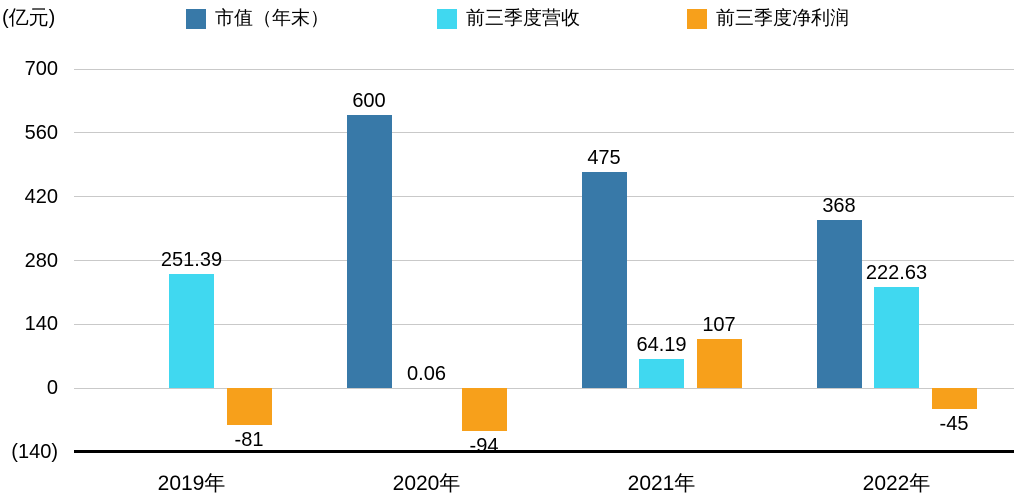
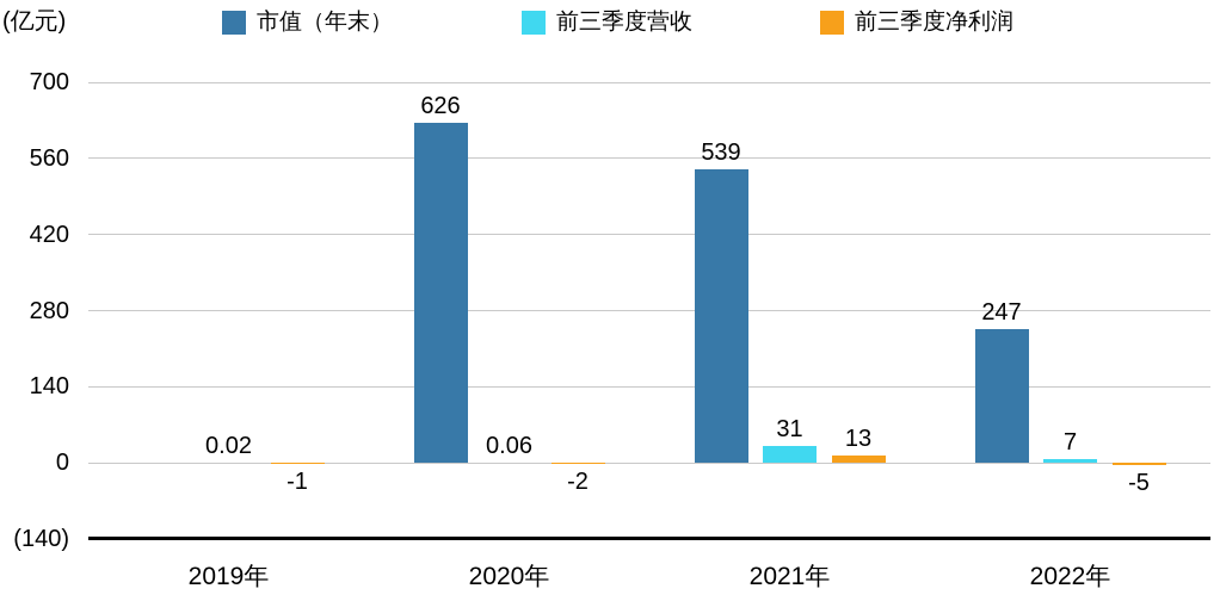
前三季度营收/2019年: 251.39 -> 0.02
前三季度净利润/2019年: -81 -> -1
市值（年末）/2020年: 600 -> 626
前三季度净利润/2020年: -94 -> -2
市值（年末）/2021年: 475 -> 539
前三季度营收/2021年: 64.19 -> 31
前三季度净利润/2021年: 107 -> 13
市值（年末）/2022年: 368 -> 247
前三季度营收/2022年: 222.63 -> 7
前三季度净利润/2022年: -45 -> -5
